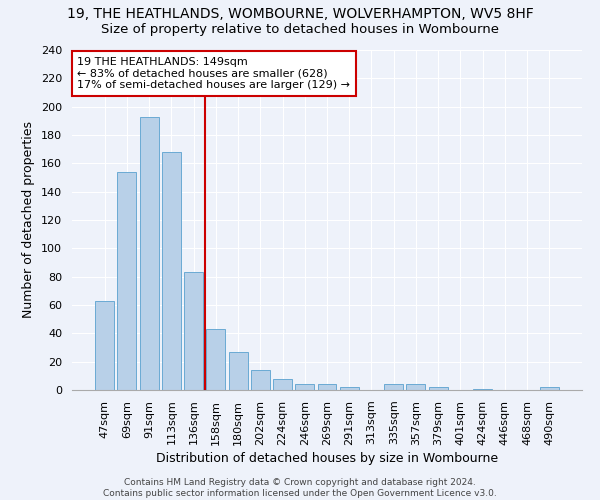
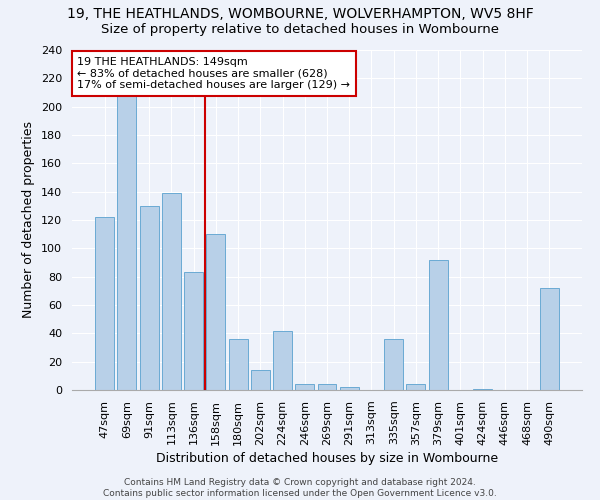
47sqm: 63 -> 122
69sqm: 154 -> 208
91sqm: 193 -> 130
113sqm: 168 -> 139
158sqm: 43 -> 110
180sqm: 27 -> 36
224sqm: 8 -> 42
335sqm: 4 -> 36
379sqm: 2 -> 92
490sqm: 2 -> 72
